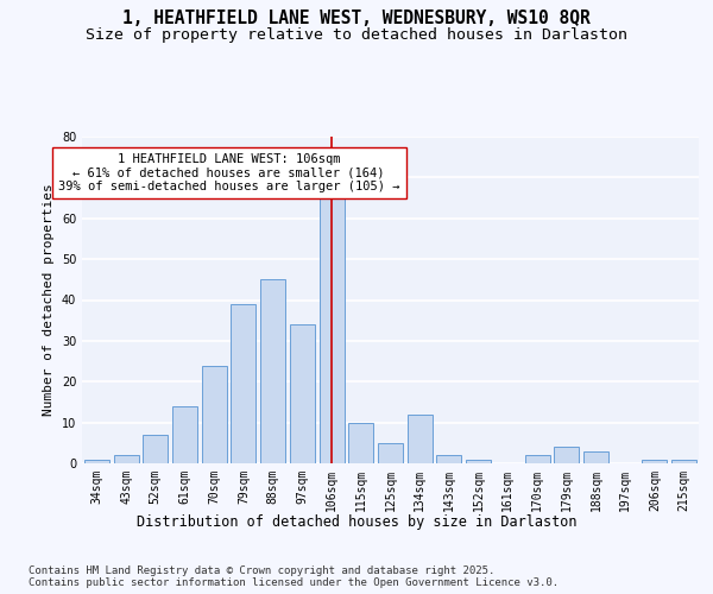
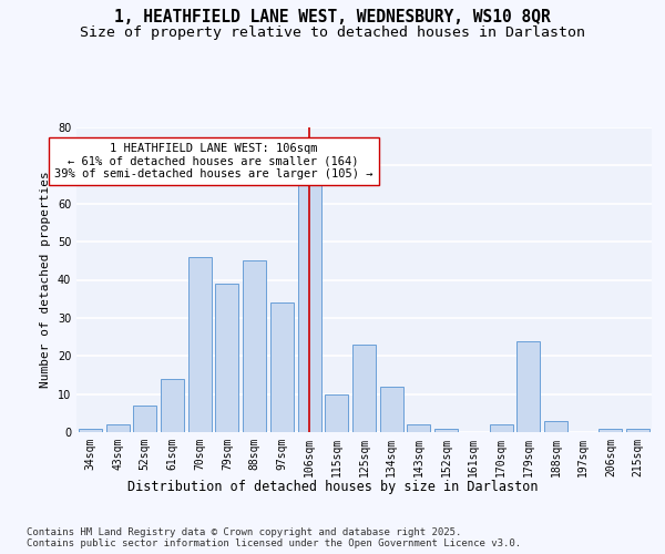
70sqm: 24 -> 46
125sqm: 5 -> 23
179sqm: 4 -> 24
